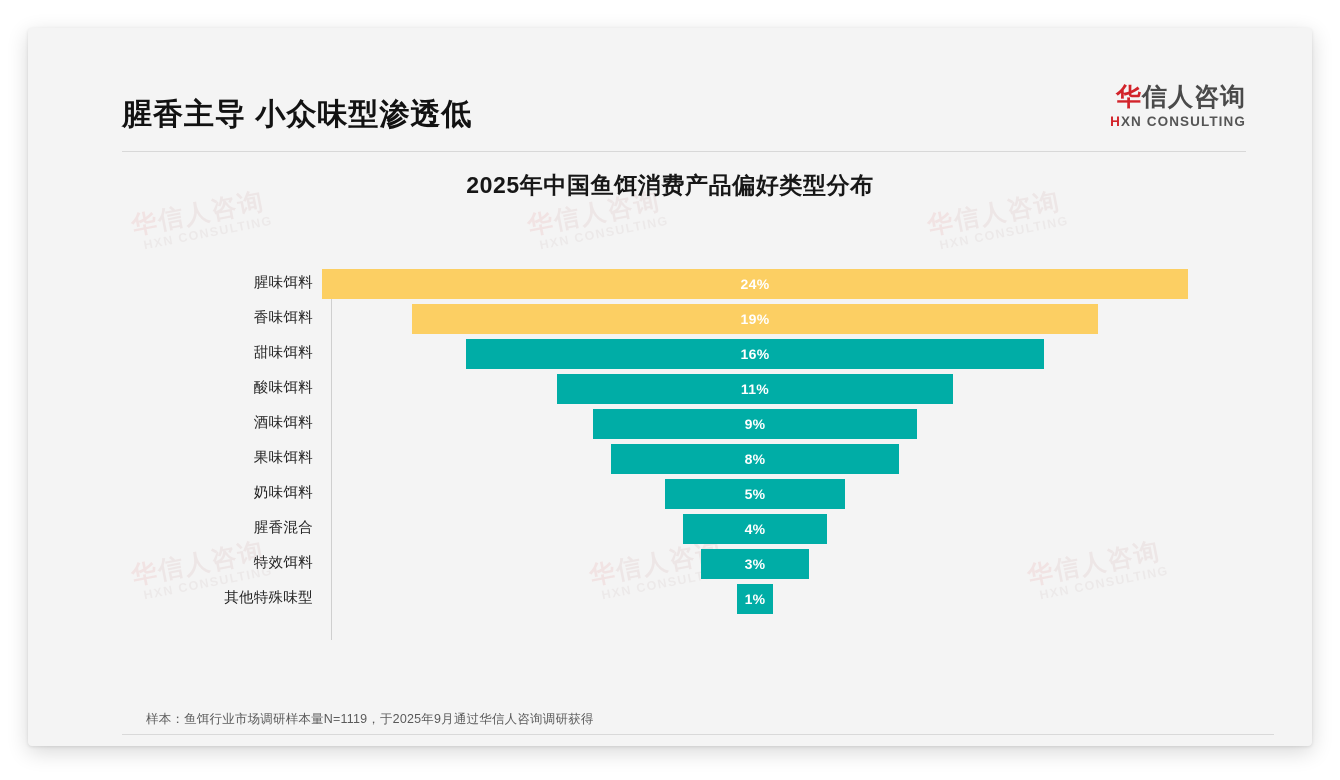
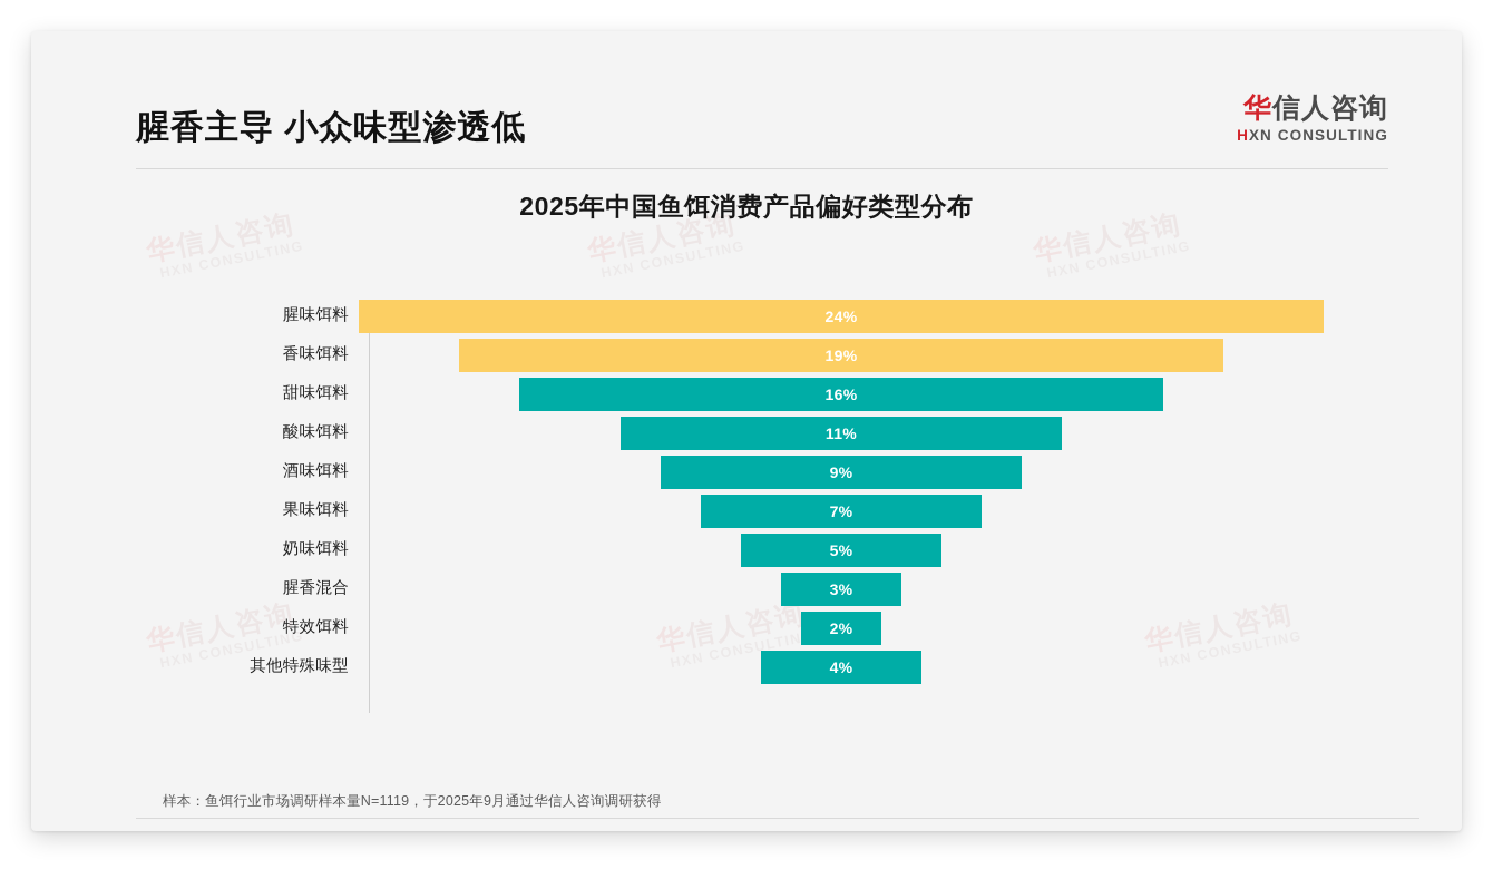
果味饵料: 8% -> 7%
腥香混合: 4% -> 3%
特效饵料: 3% -> 2%
其他特殊味型: 1% -> 4%
